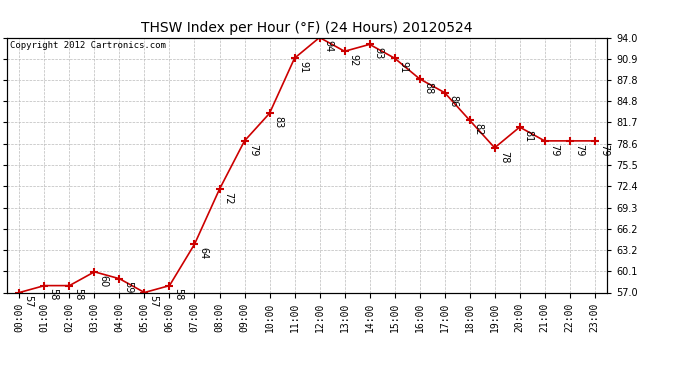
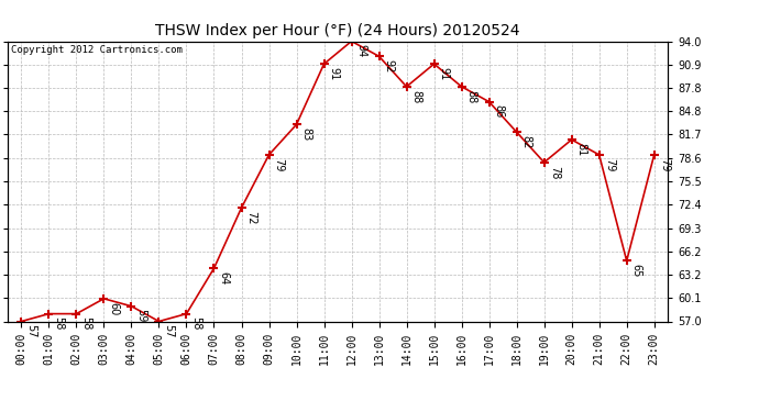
14:00: 93 -> 88
22:00: 79 -> 65
